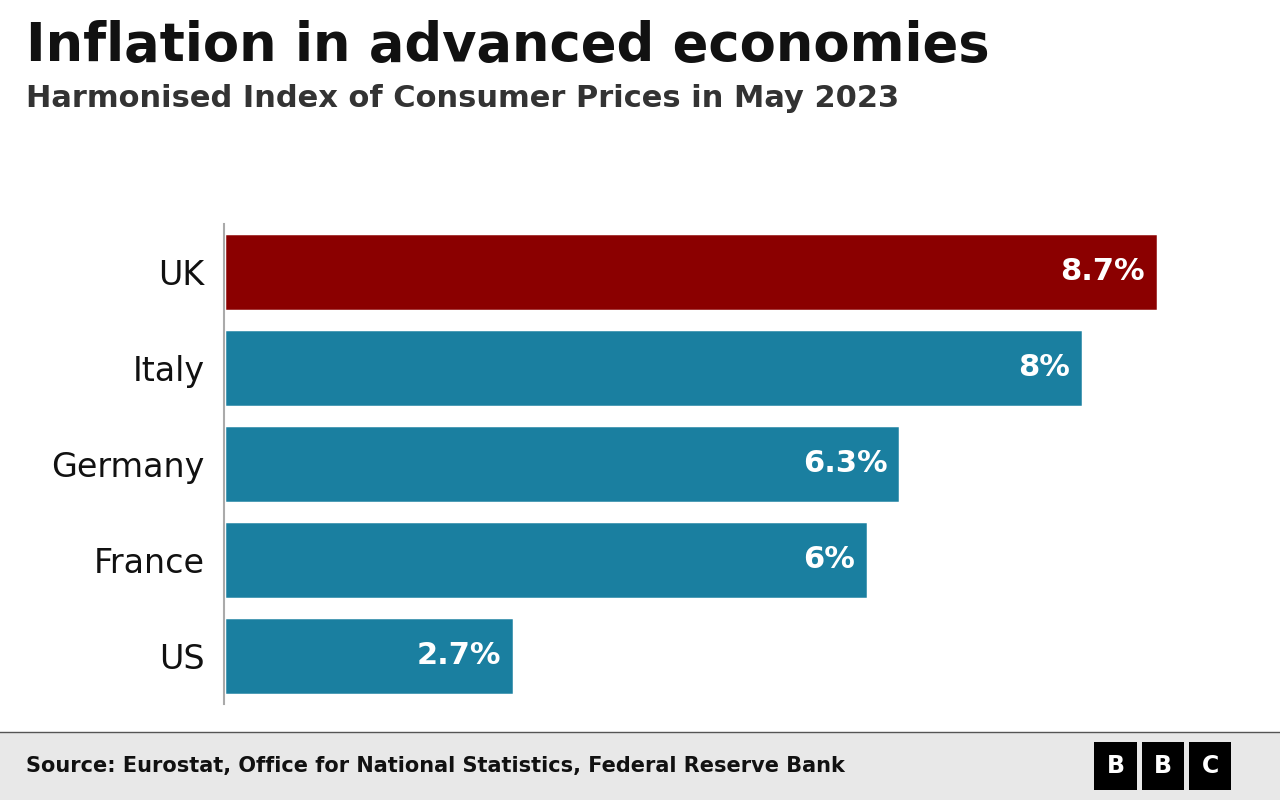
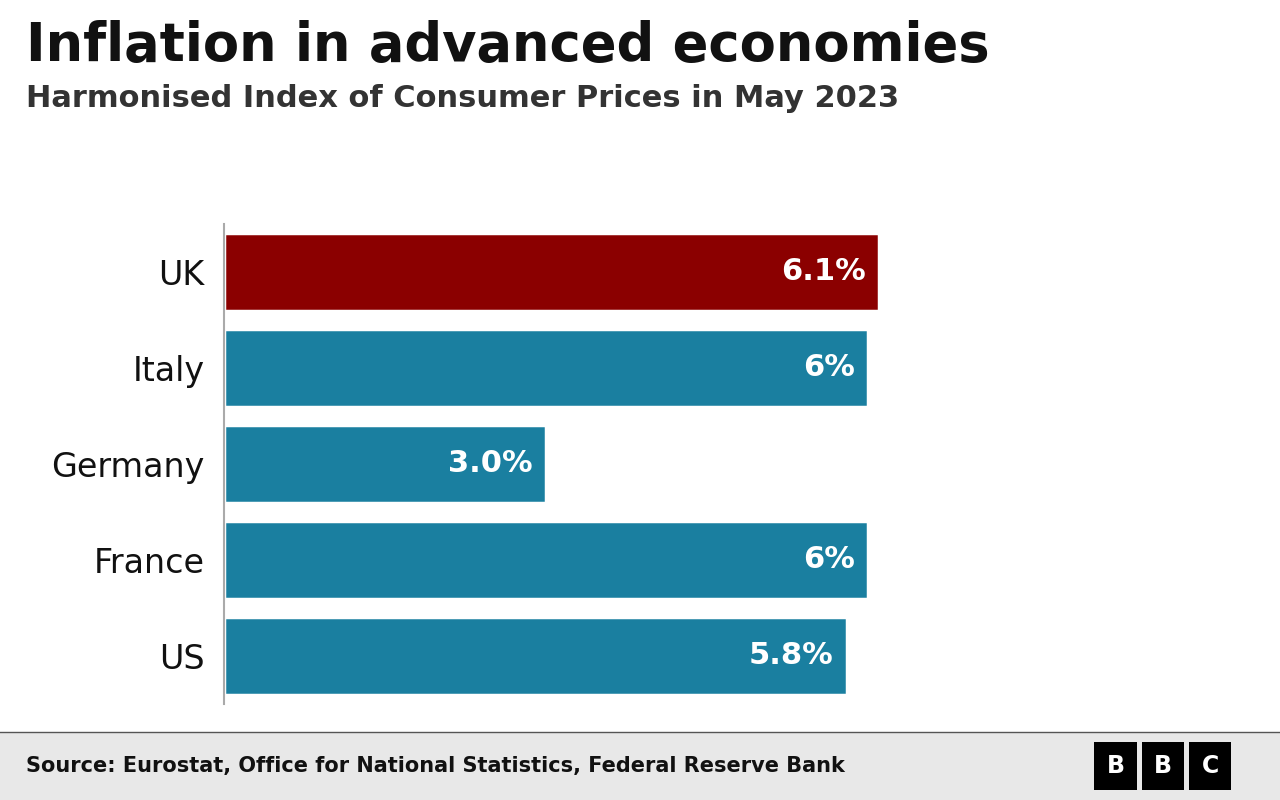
UK: 8.7% -> 6.1%
Italy: 8% -> 6%
Germany: 6.3% -> 3.0%
US: 2.7% -> 5.8%
